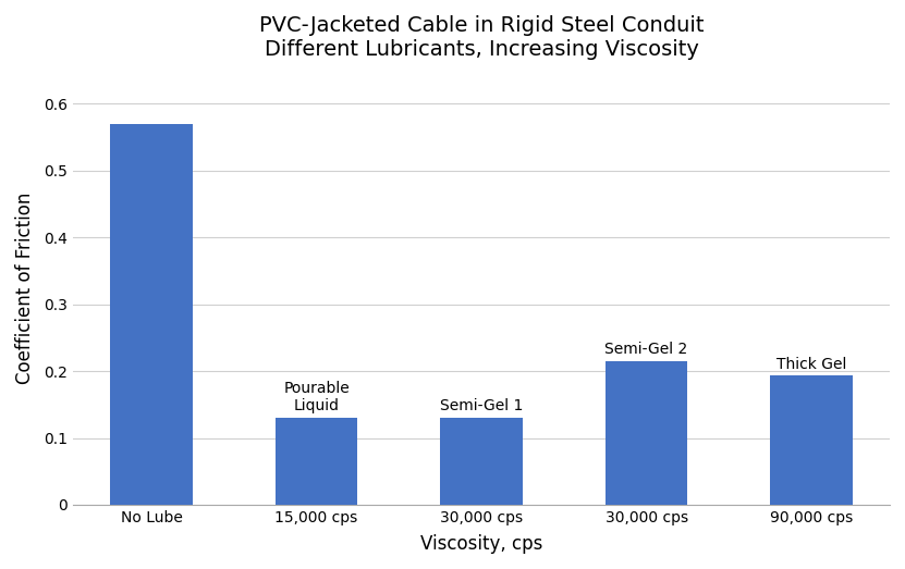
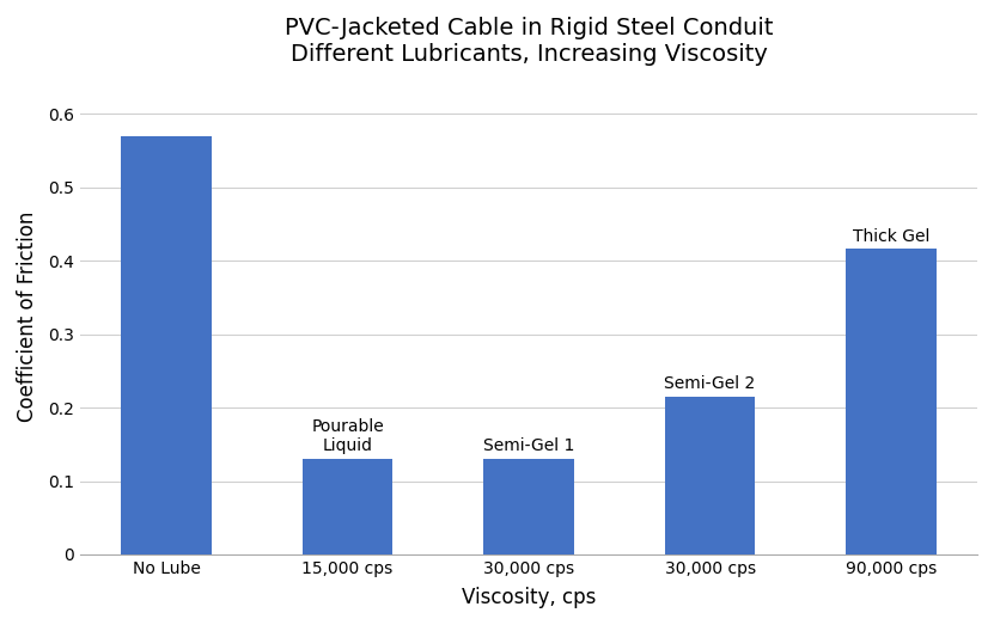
90,000 cps: 0.193 -> 0.416
